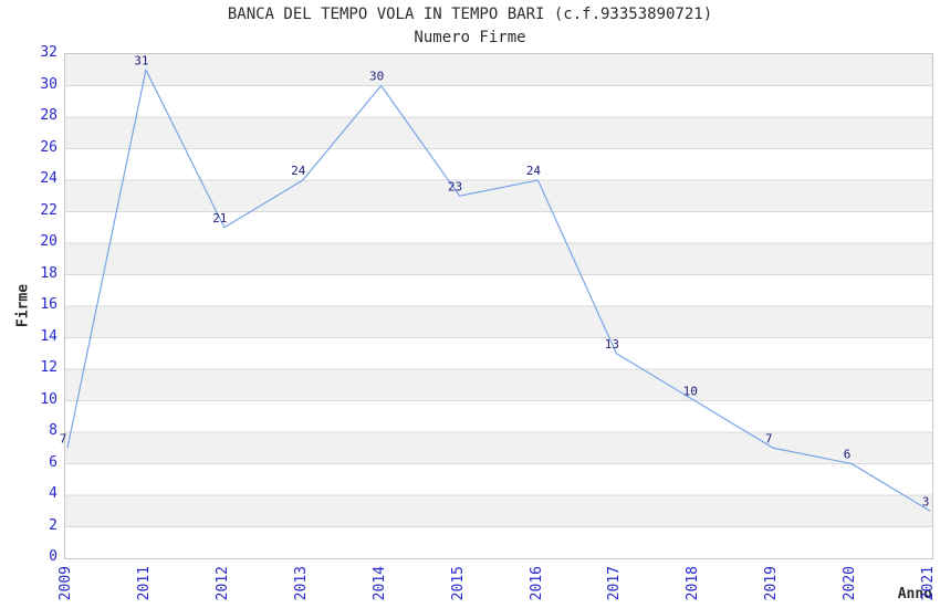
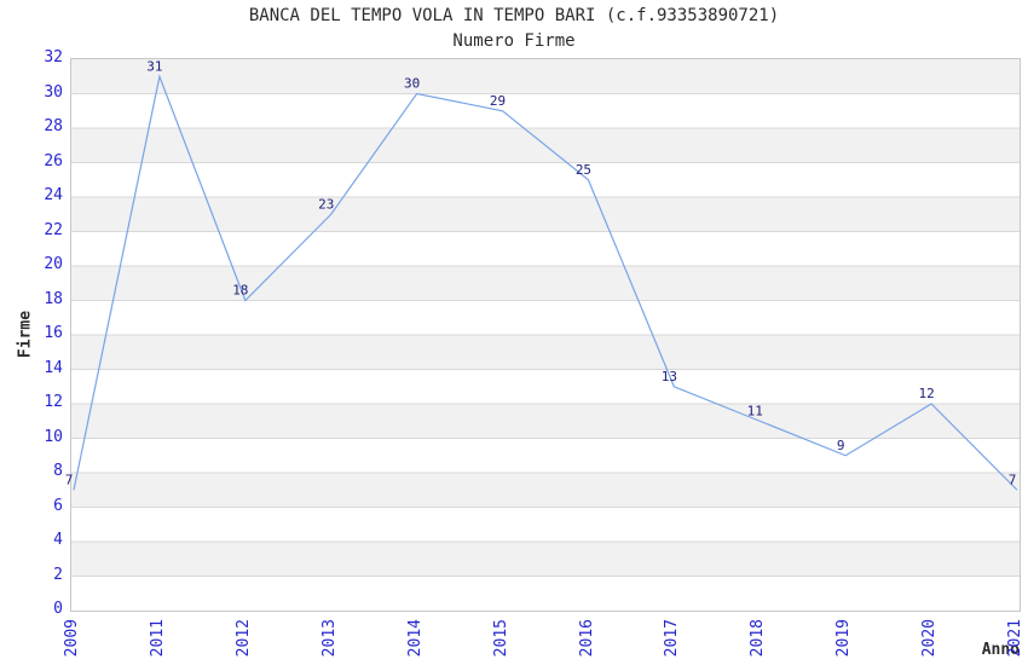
2012: 21 -> 18
2013: 24 -> 23
2015: 23 -> 29
2016: 24 -> 25
2018: 10 -> 11
2019: 7 -> 9
2020: 6 -> 12
2021: 3 -> 7
